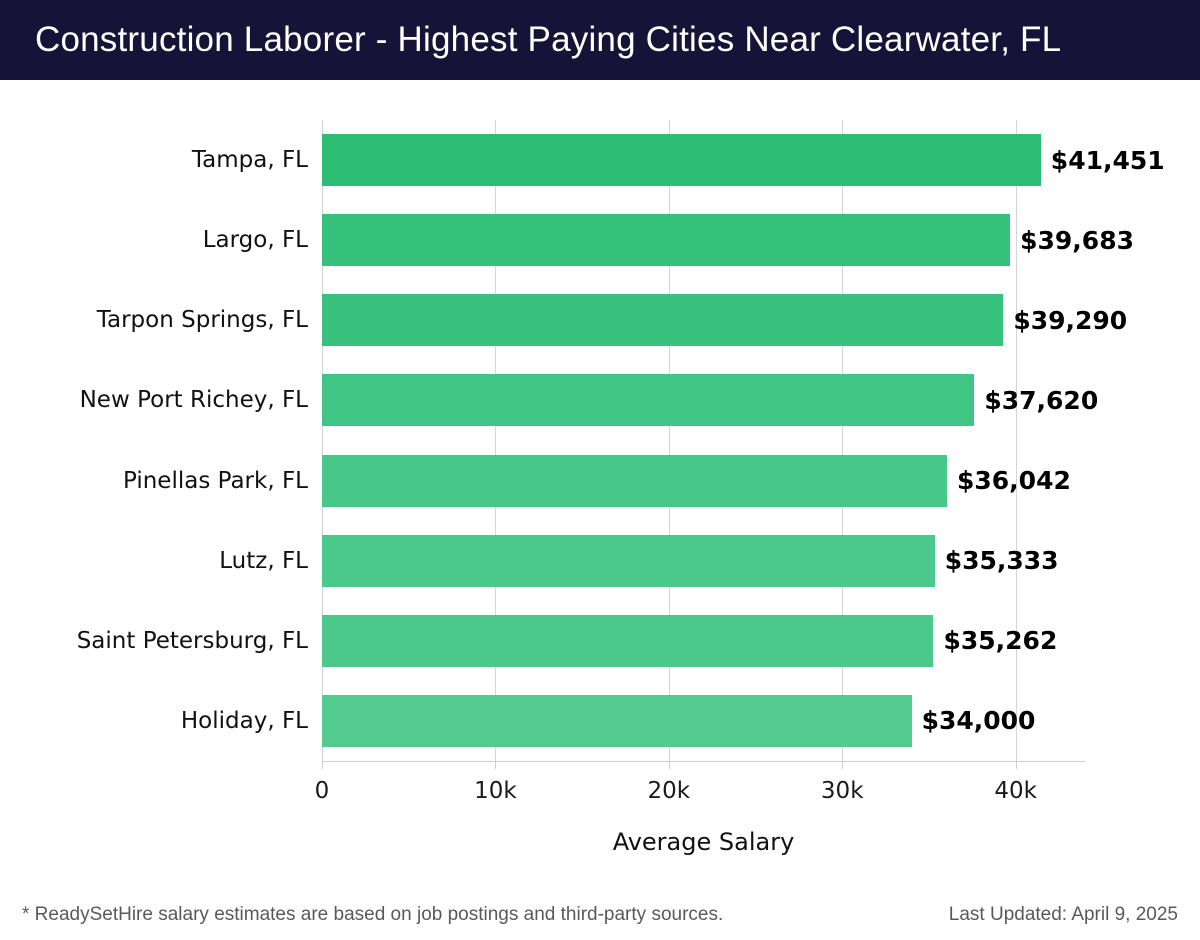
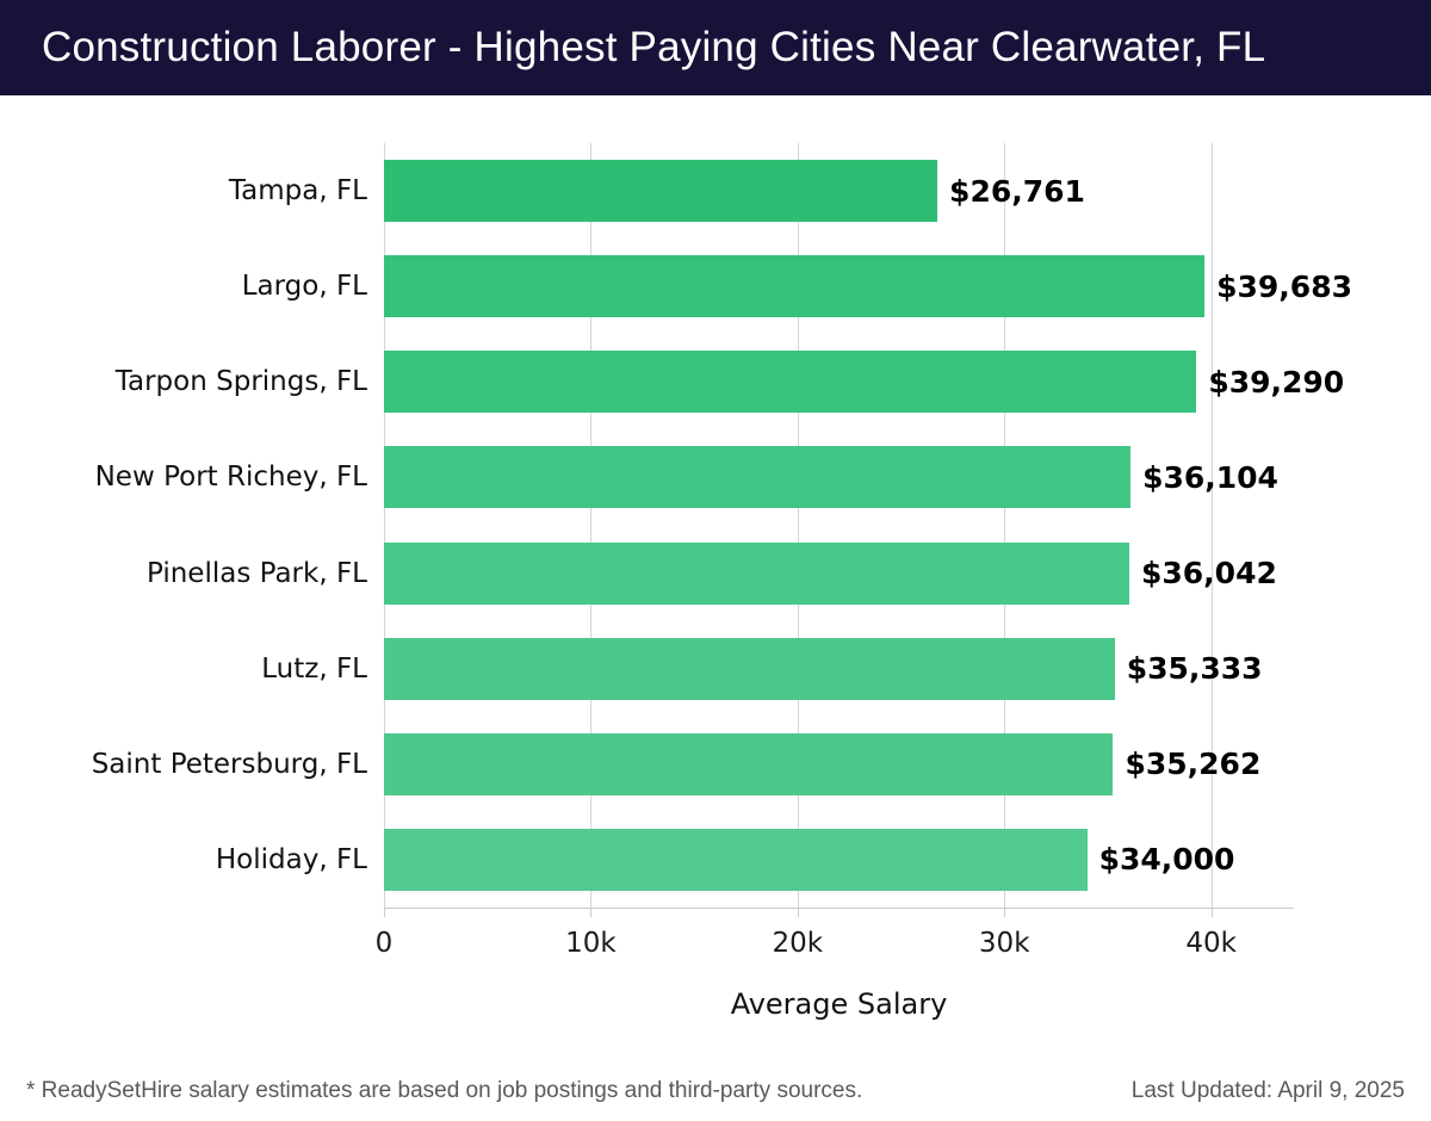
Tampa, FL: $41,451 -> $26,761
New Port Richey, FL: $37,620 -> $36,104
